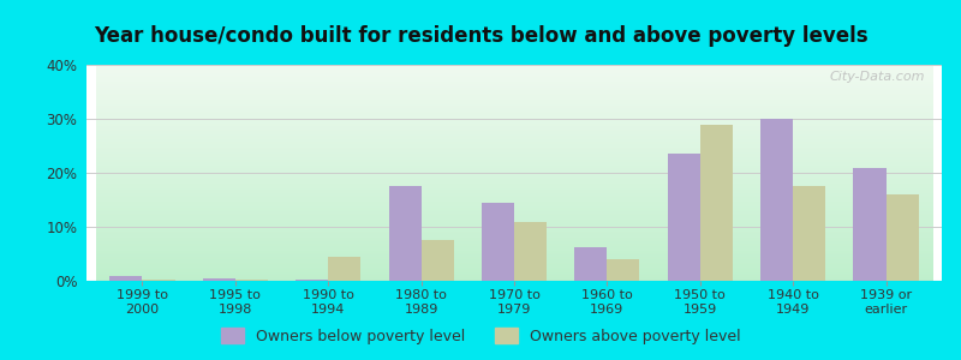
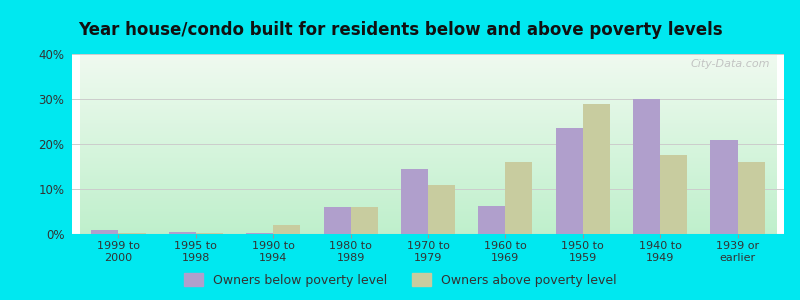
Owners above poverty level/1990 to 1994: 4.5% -> 2.0%
Owners below poverty level/1980 to 1989: 17.5% -> 6.0%
Owners above poverty level/1980 to 1989: 7.5% -> 6.0%
Owners above poverty level/1960 to 1969: 4.0% -> 16.0%
